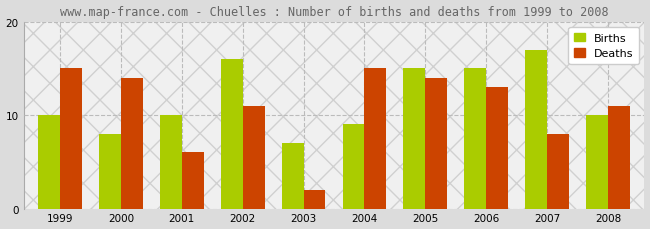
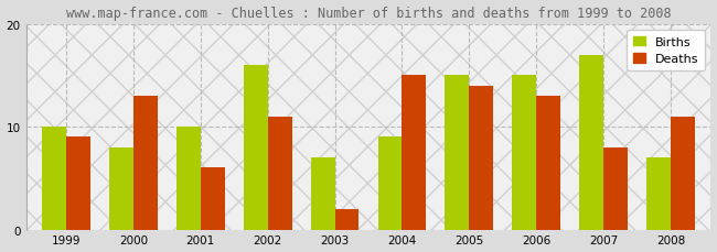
Deaths/1999: 15 -> 9
Deaths/2000: 14 -> 13
Births/2008: 10 -> 7
